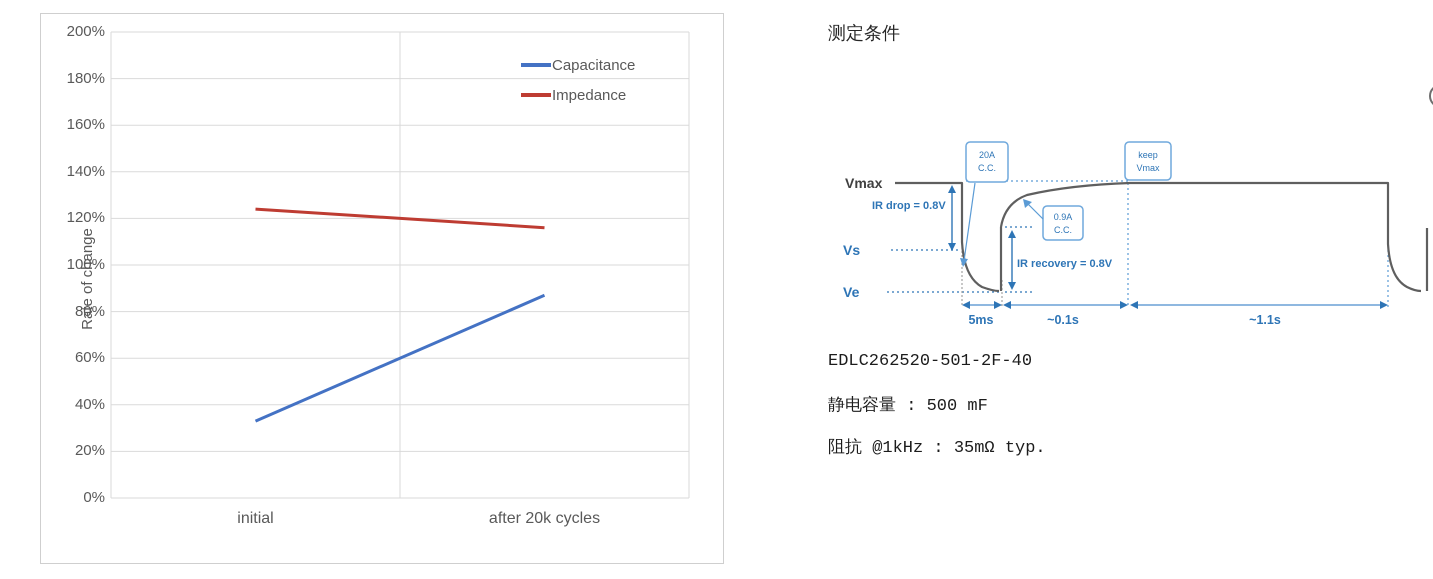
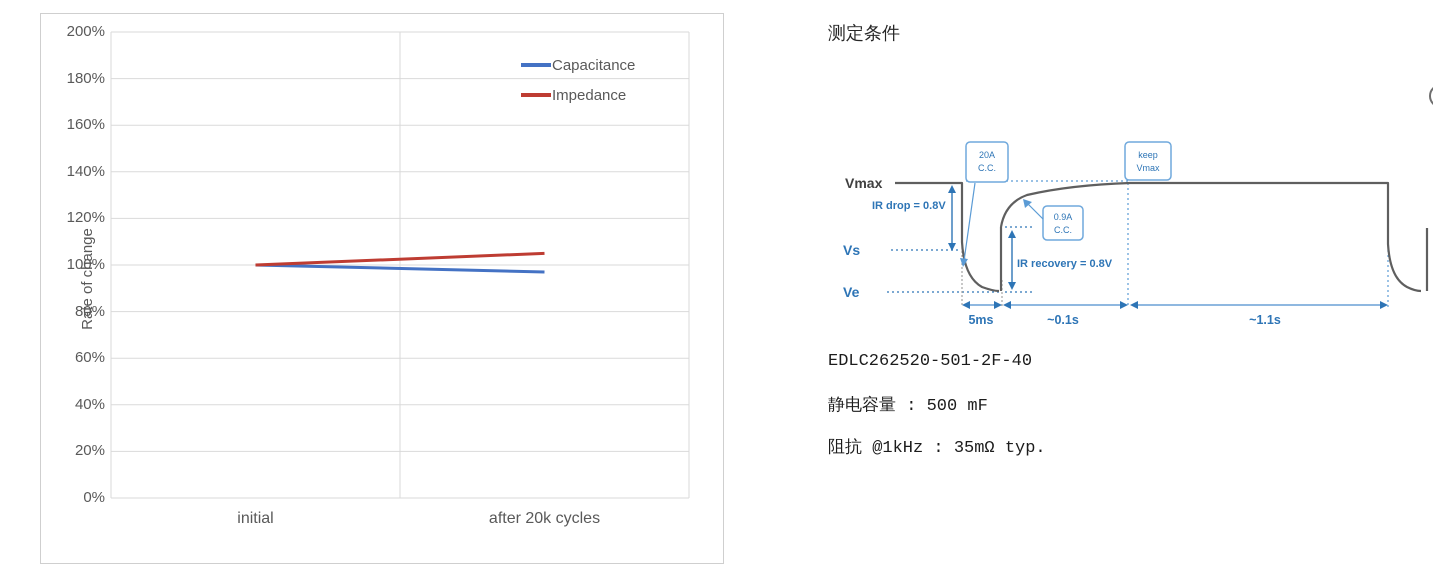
Capacitance/initial: 33% -> 100%
Impedance/initial: 124% -> 100%
Capacitance/after 20k cycles: 87% -> 97%
Impedance/after 20k cycles: 116% -> 105%
